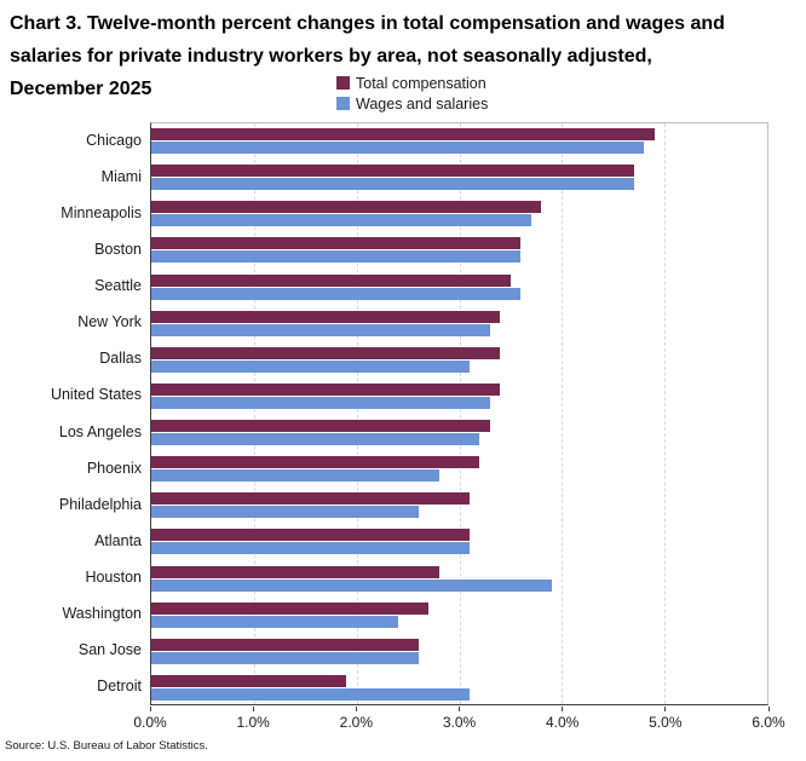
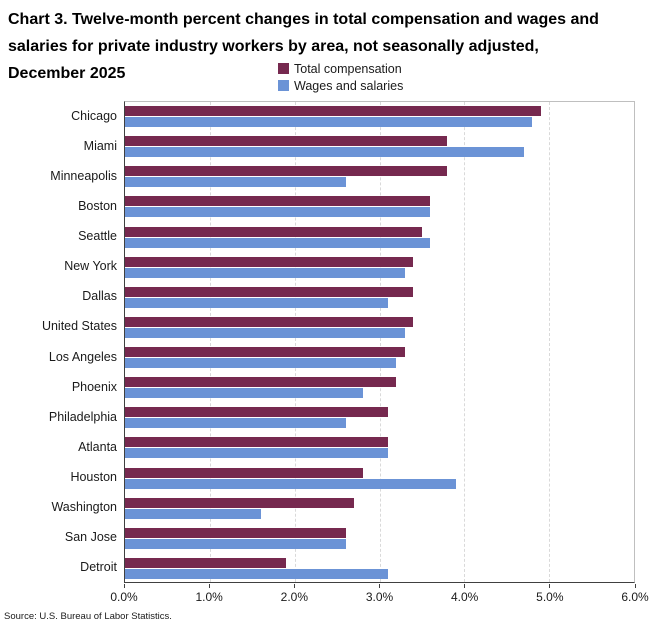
Total compensation/Miami: 4.7% -> 3.8%
Wages and salaries/Minneapolis: 3.7% -> 2.6%
Wages and salaries/Washington: 2.4% -> 1.6%
